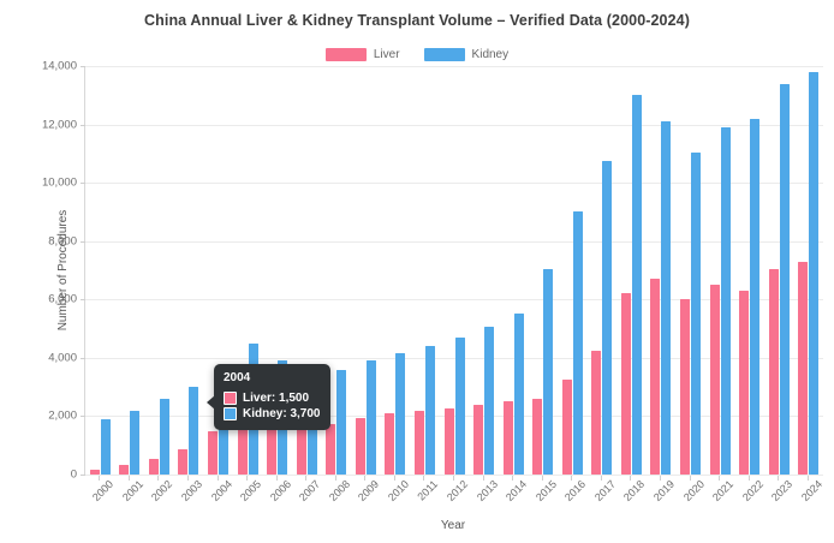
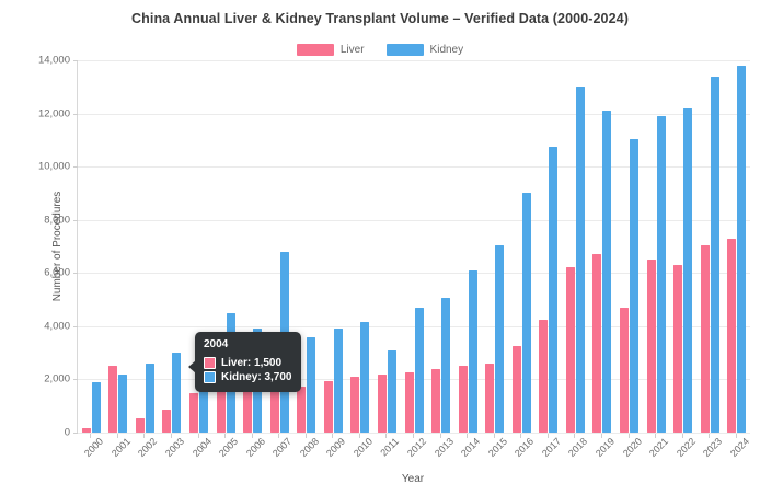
Liver/2001: 400 -> 2500
Kidney/2007: 3400 -> 6800
Kidney/2011: 4400 -> 3100
Kidney/2014: 5500 -> 6100
Liver/2020: 6000 -> 4700
